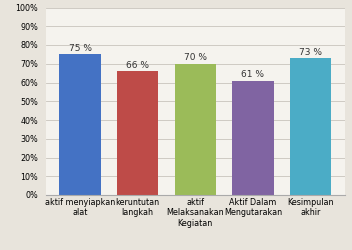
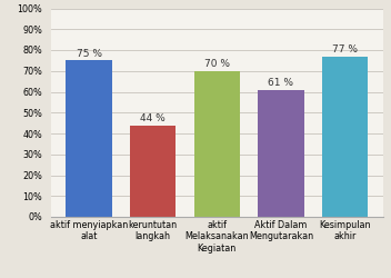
keruntutan langkah: 66 -> 44
Kesimpulan akhir: 73 -> 77
